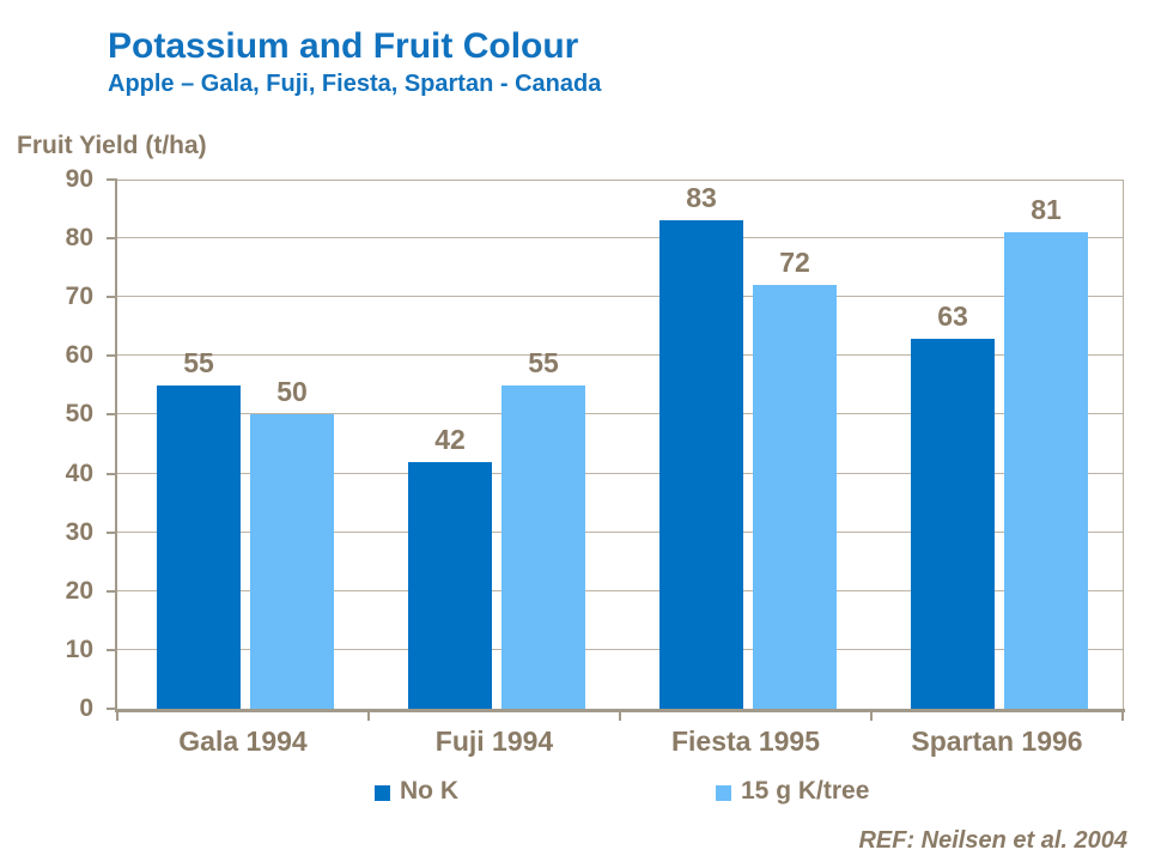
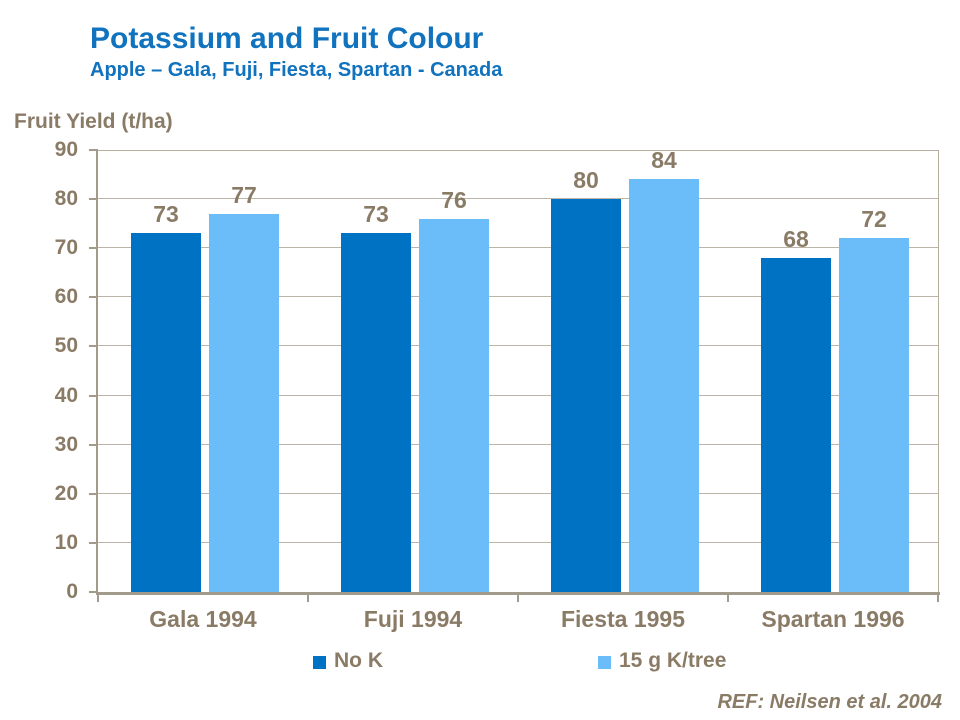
No K/Gala 1994: 55 -> 73
15 g K/tree/Gala 1994: 50 -> 77
No K/Fuji 1994: 42 -> 73
15 g K/tree/Fuji 1994: 55 -> 76
No K/Fiesta 1995: 83 -> 80
15 g K/tree/Fiesta 1995: 72 -> 84
No K/Spartan 1996: 63 -> 68
15 g K/tree/Spartan 1996: 81 -> 72
